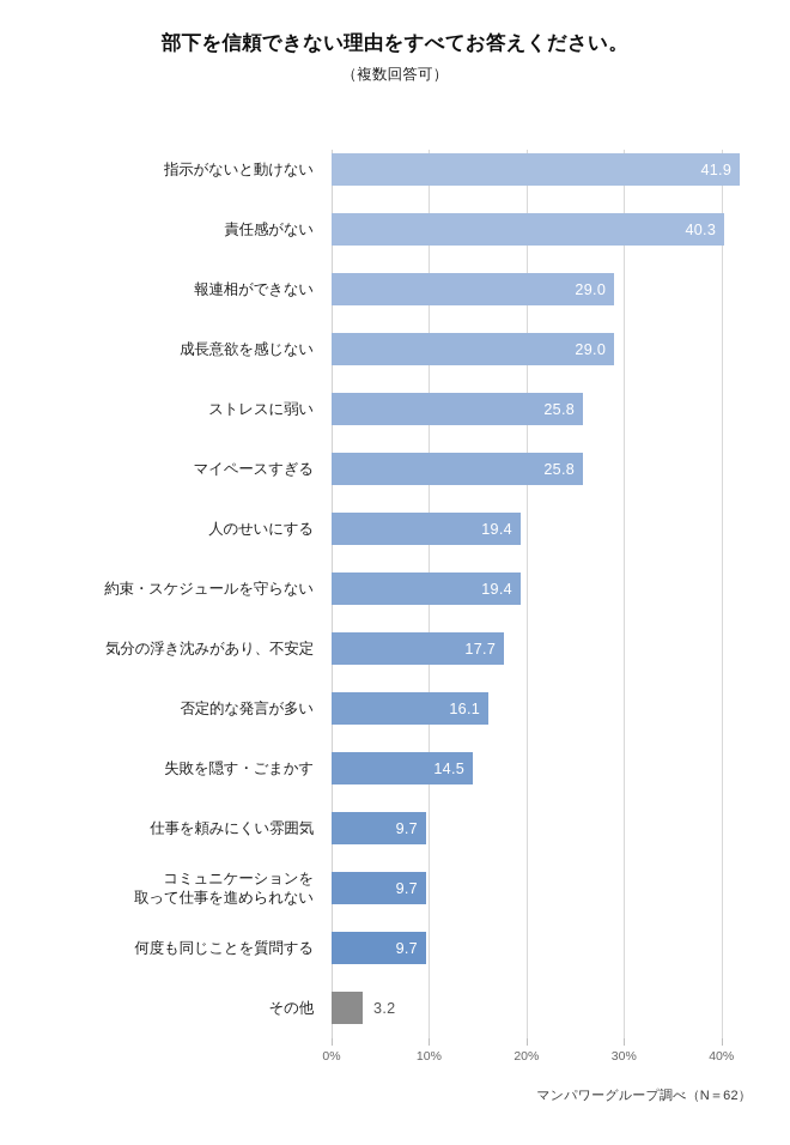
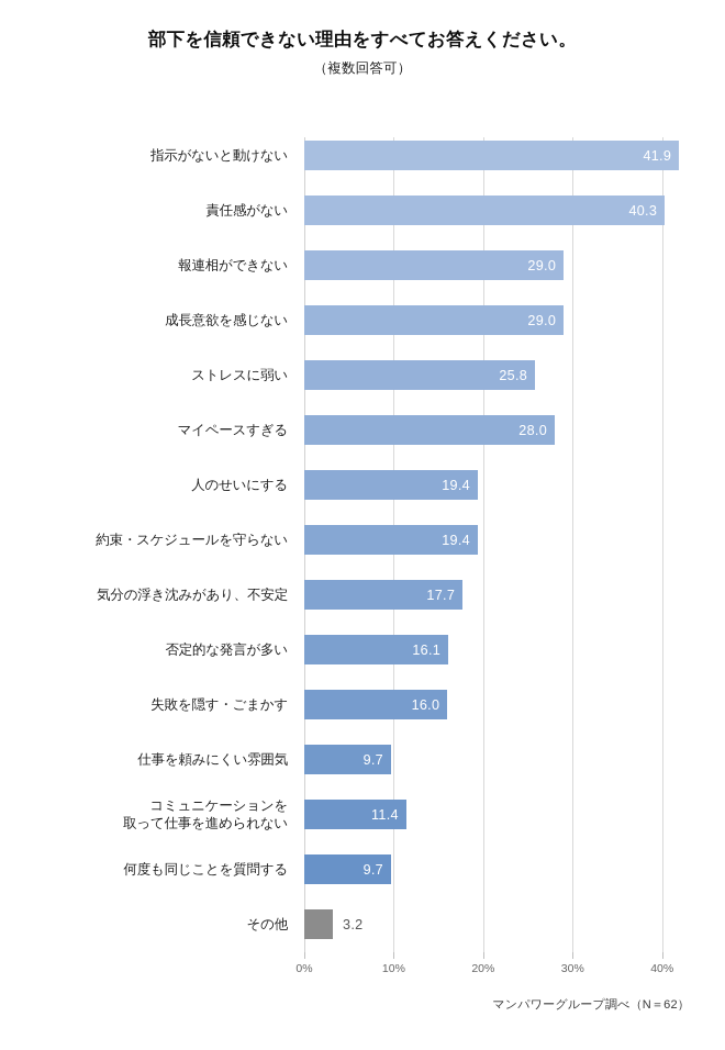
マイペースすぎる: 25.8 -> 28.0
失敗を隠す・ごまかす: 14.5 -> 16.0
コミュニケーションを 取って仕事を進められない: 9.7 -> 11.4
